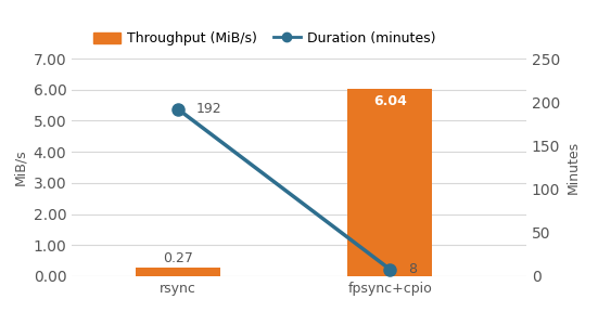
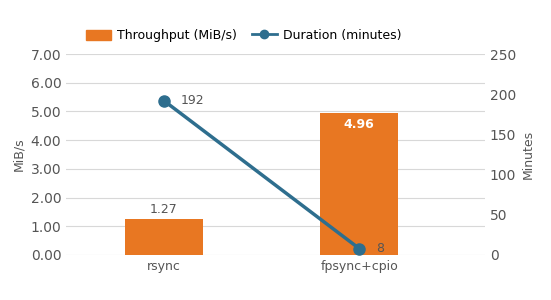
rsync: 0.27 -> 1.27
fpsync+cpio: 6.04 -> 4.96
